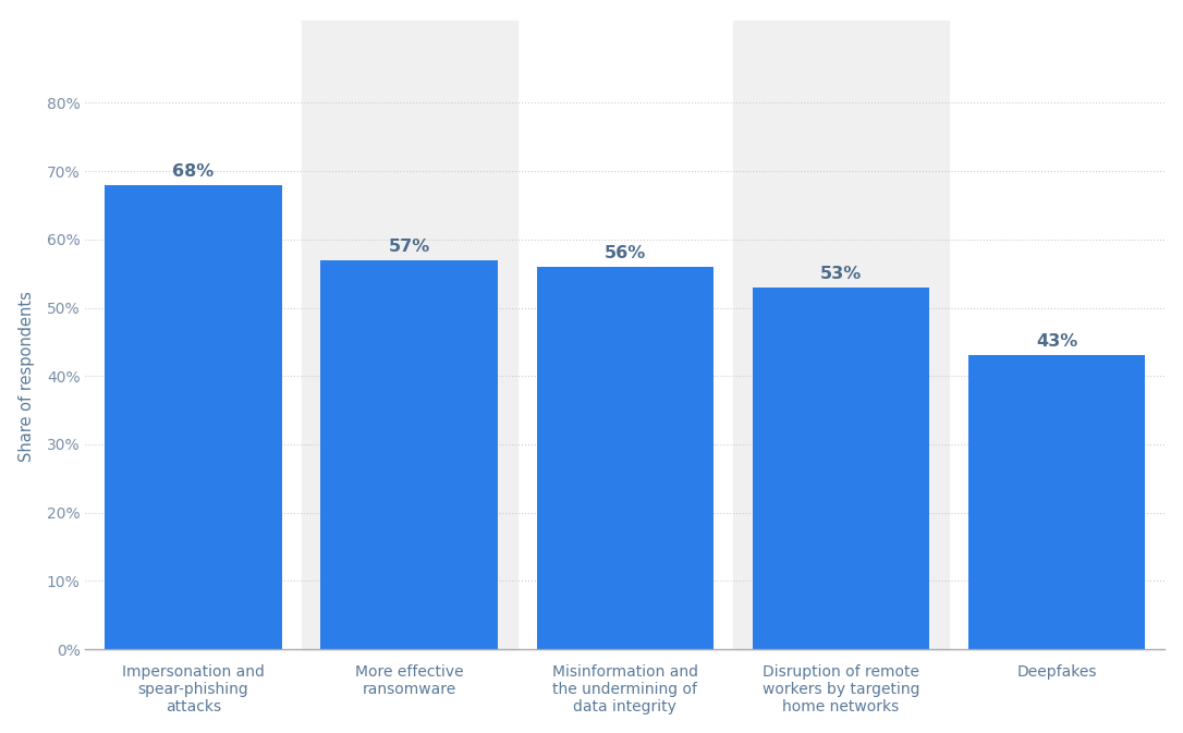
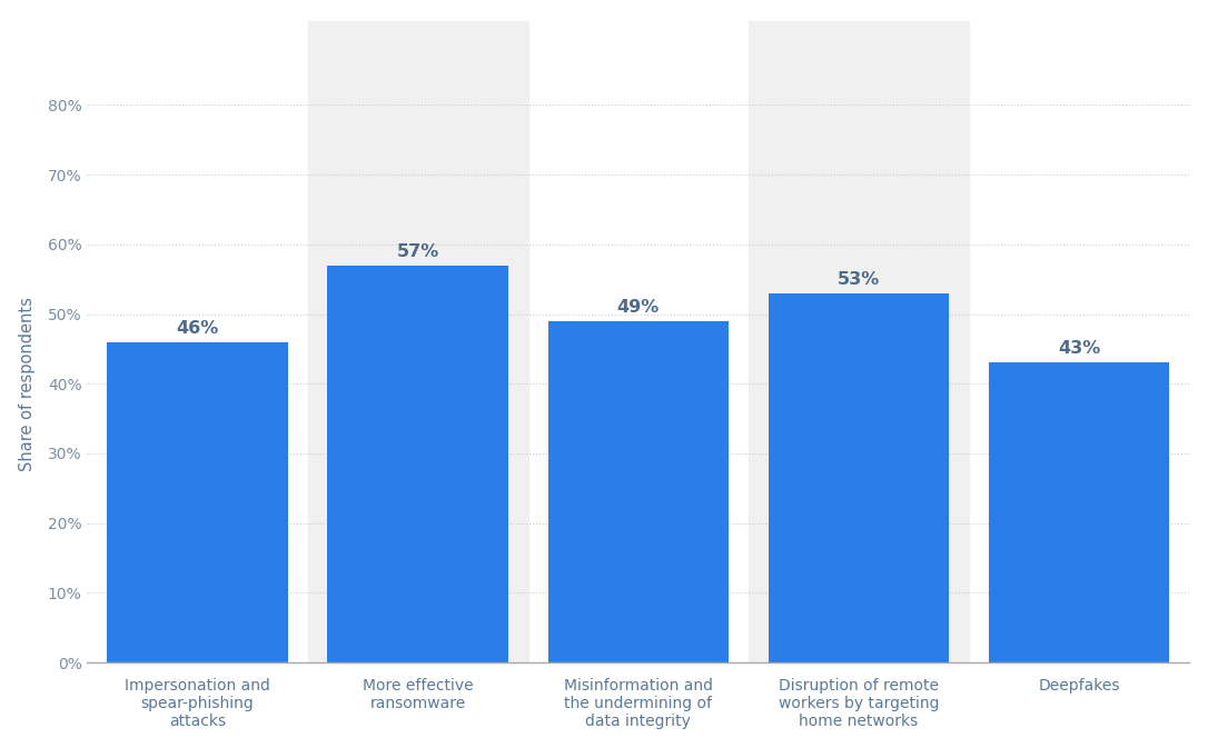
Impersonation and spear-phishing attacks: 68% -> 46%
Misinformation and the undermining of data integrity: 56% -> 49%
